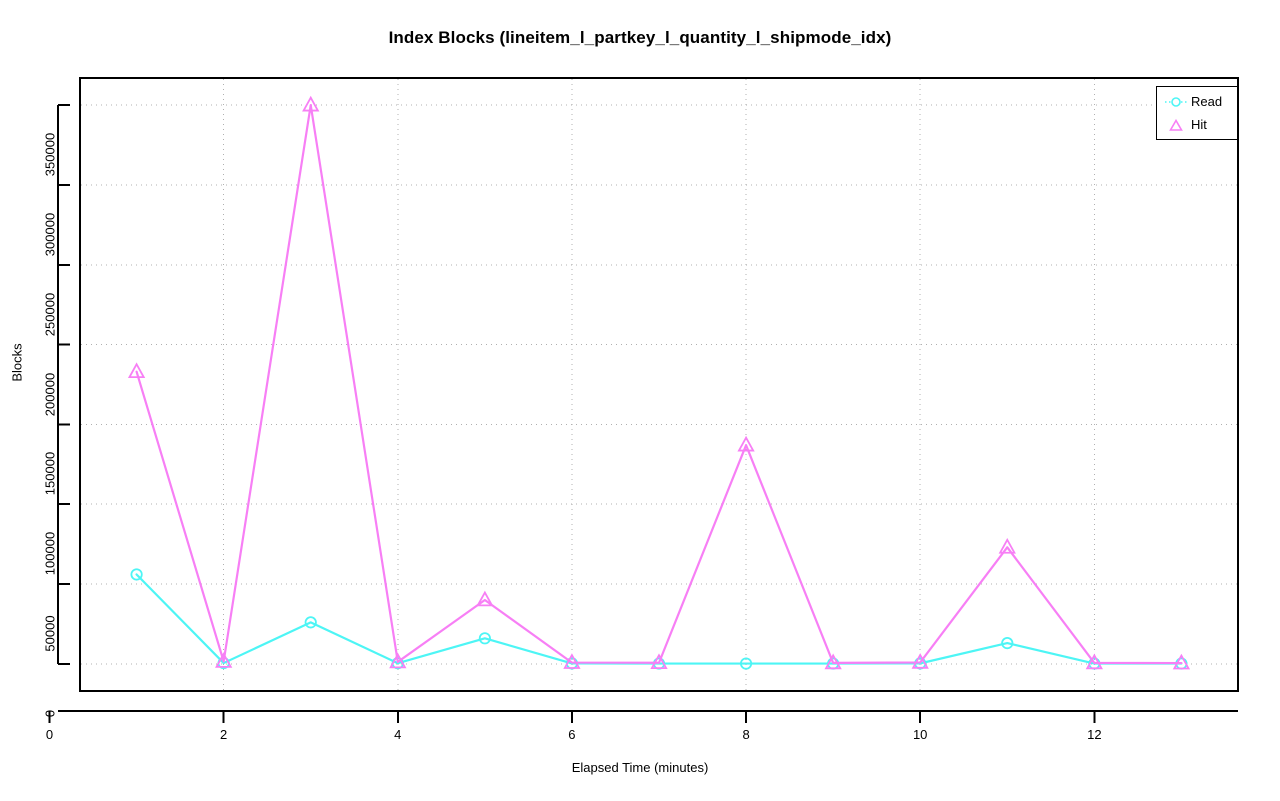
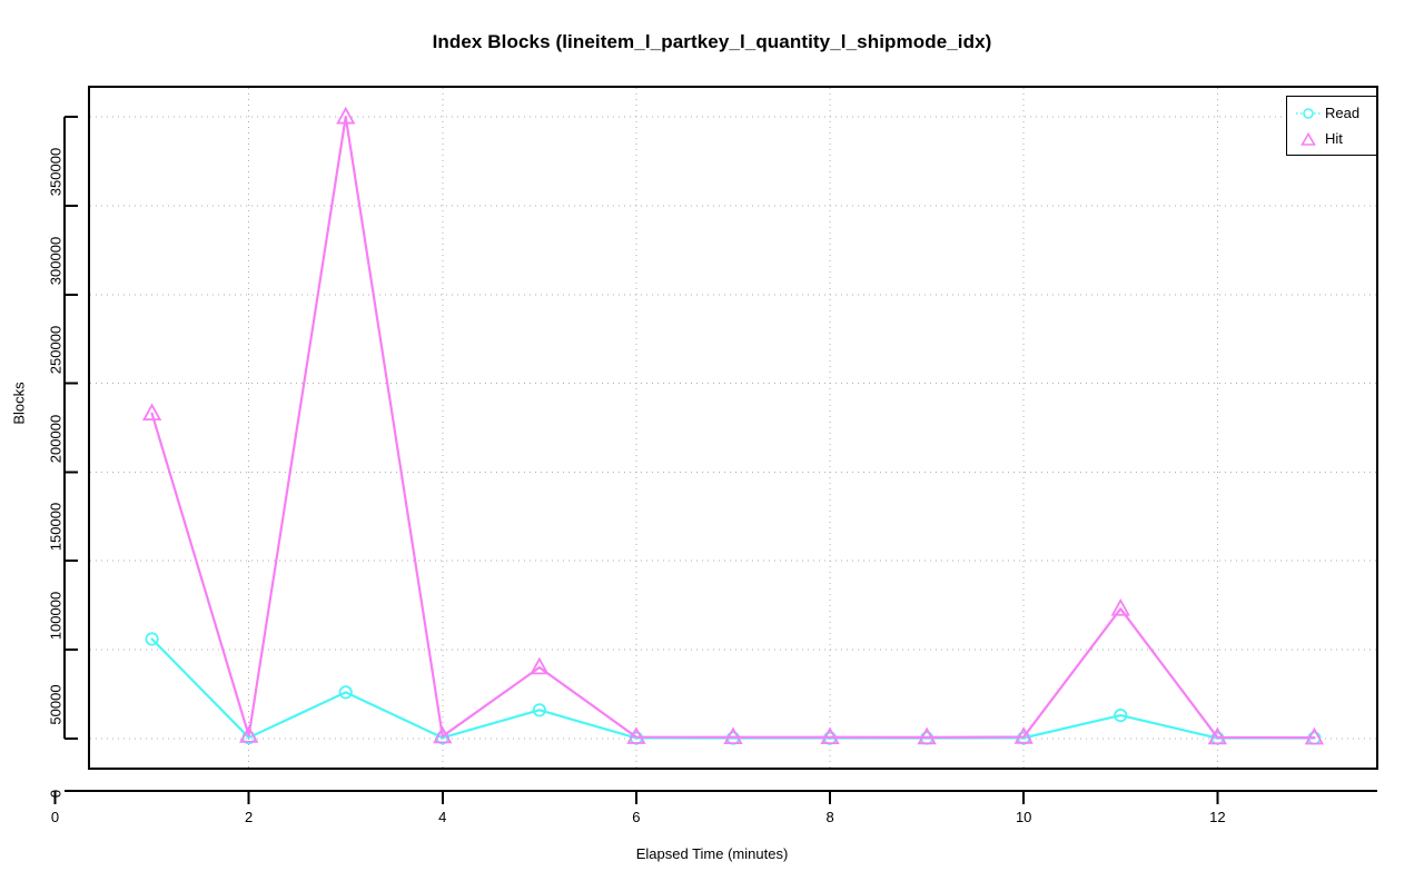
Hit/8: 137000 -> 1000
